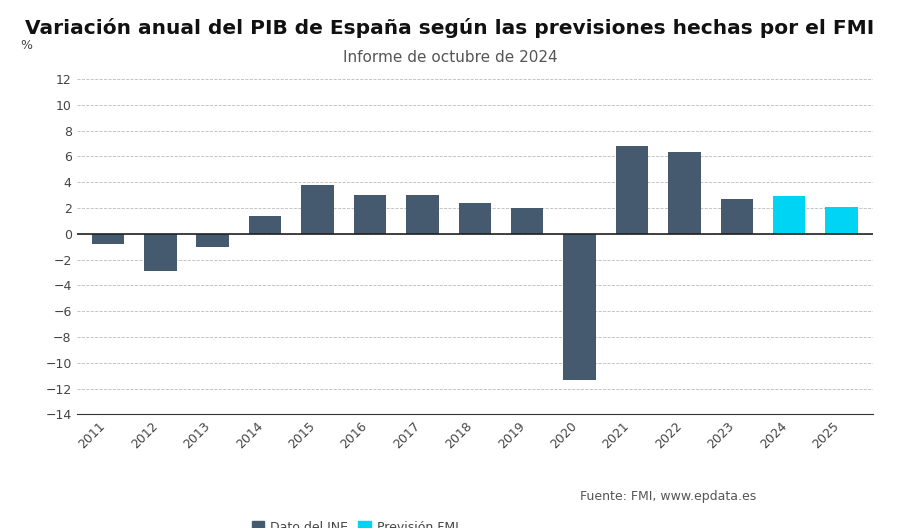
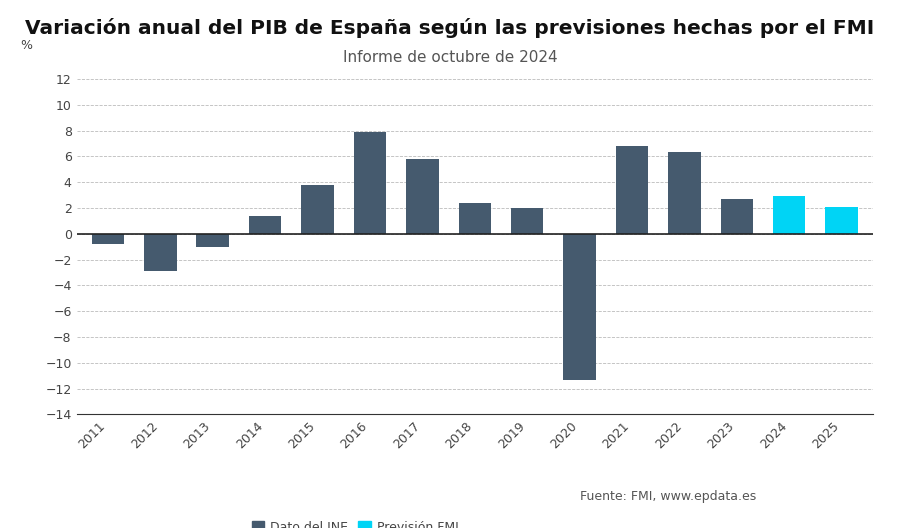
2016: 3.0 -> 7.9
2017: 3.0 -> 5.8
